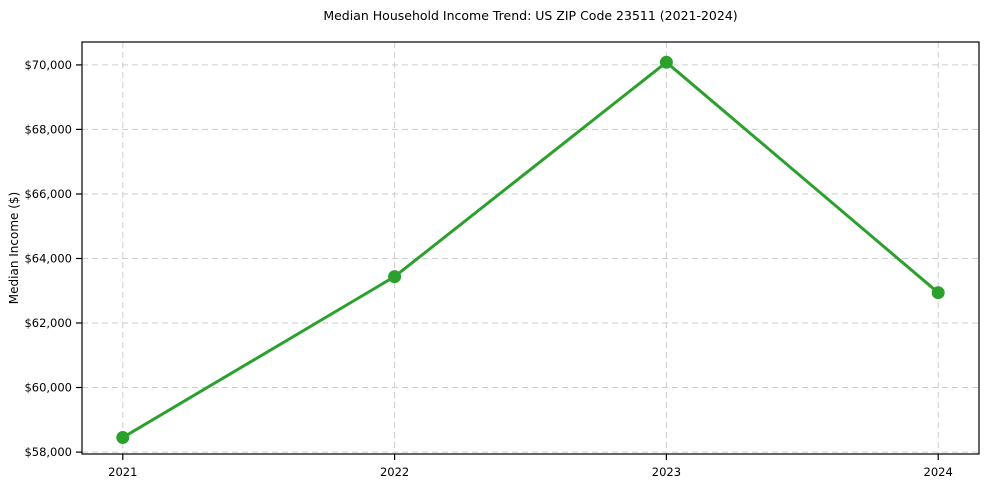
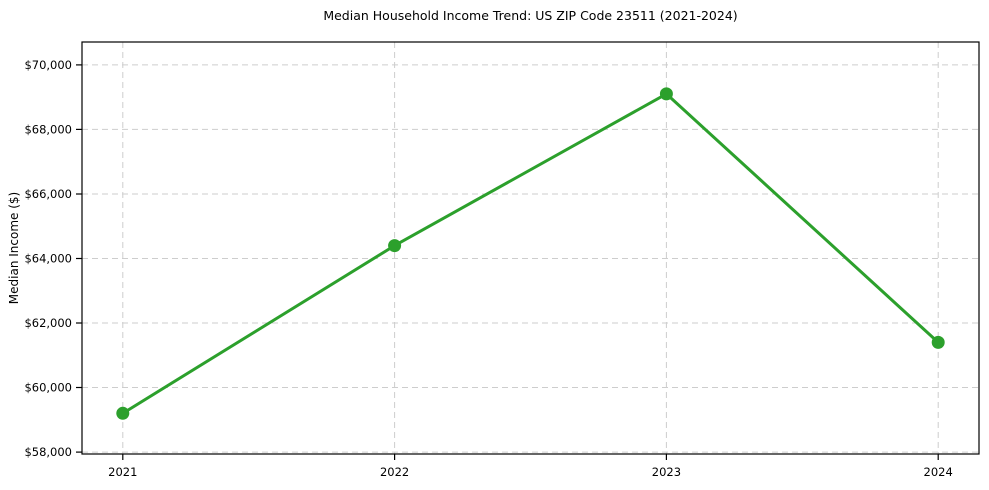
2021: $58400 -> $59200
2022: $63400 -> $64400
2023: $70100 -> $69100
2024: $62900 -> $61400
